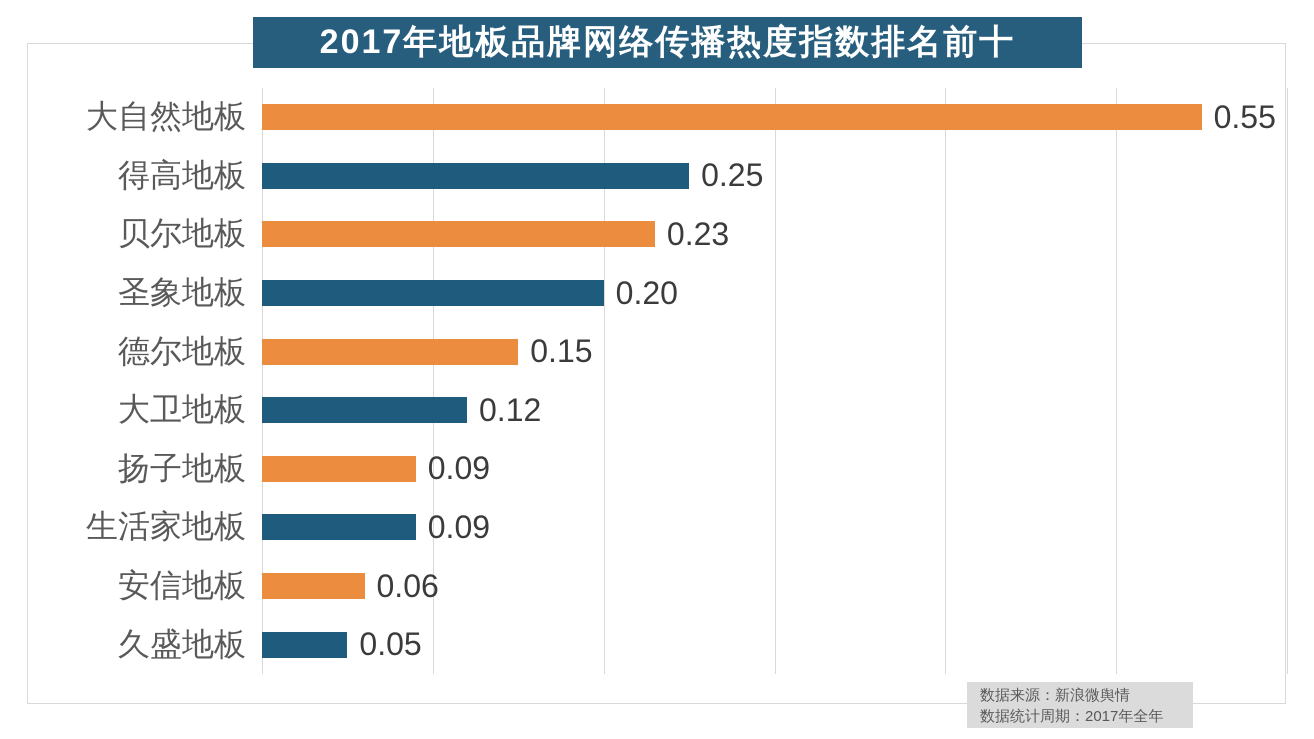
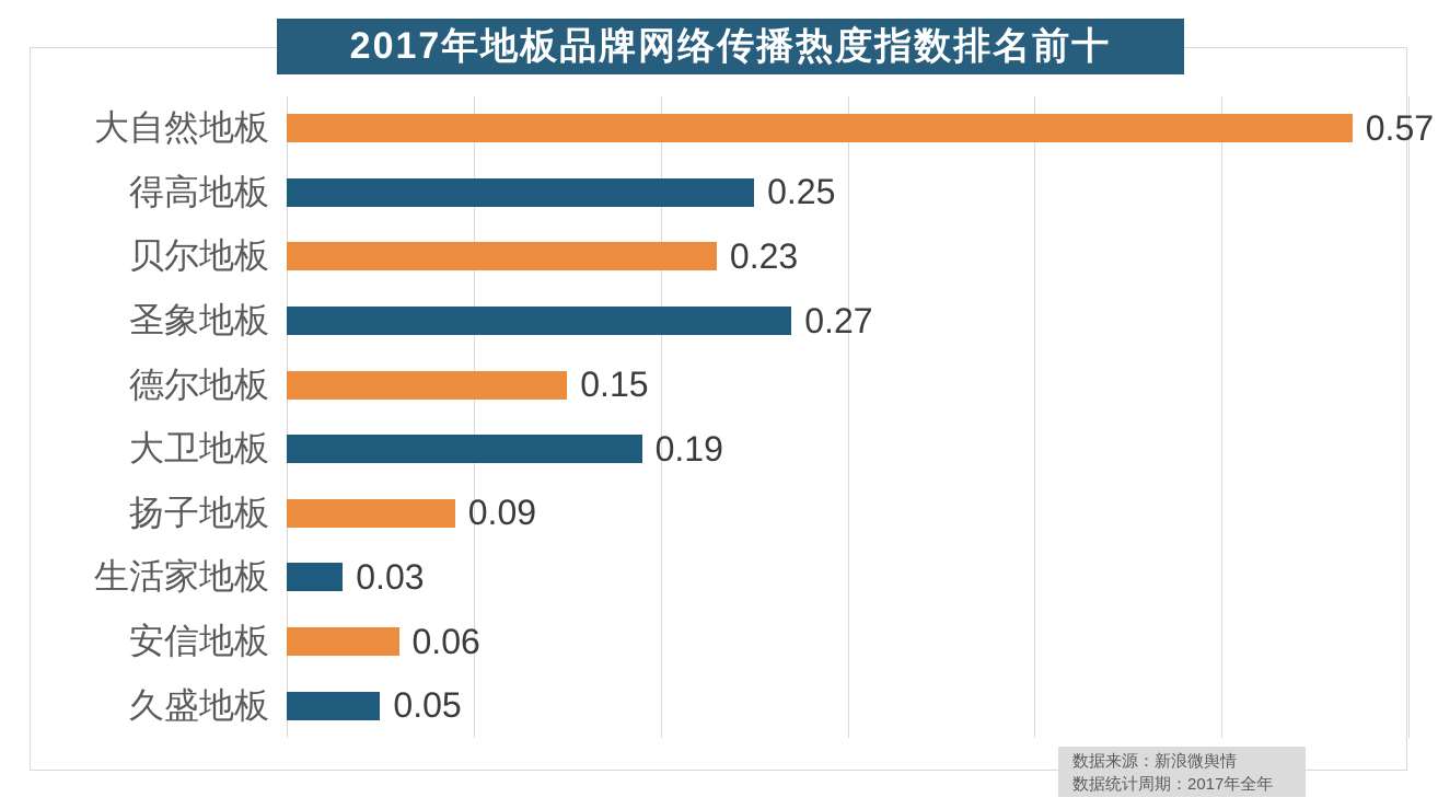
大自然地板: 0.55 -> 0.57
圣象地板: 0.20 -> 0.27
大卫地板: 0.12 -> 0.19
生活家地板: 0.09 -> 0.03
